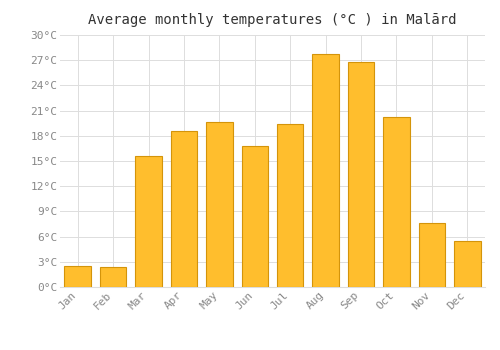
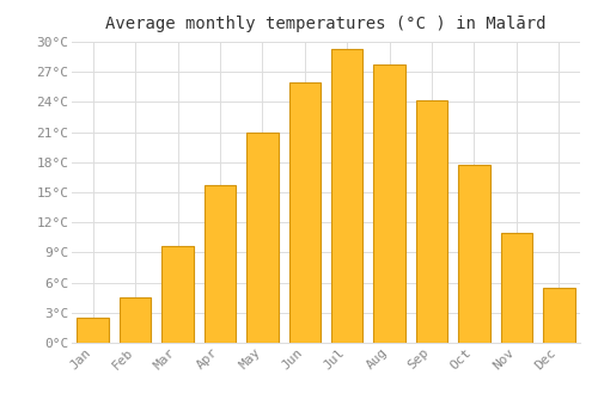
Feb: 2.4°C -> 4.5°C
Mar: 15.6°C -> 9.7°C
Apr: 18.6°C -> 15.7°C
May: 19.6°C -> 21.0°C
Jun: 16.8°C -> 26.0°C
Jul: 19.4°C -> 29.3°C
Sep: 26.8°C -> 24.2°C
Oct: 20.2°C -> 17.7°C
Nov: 7.6°C -> 11.0°C
